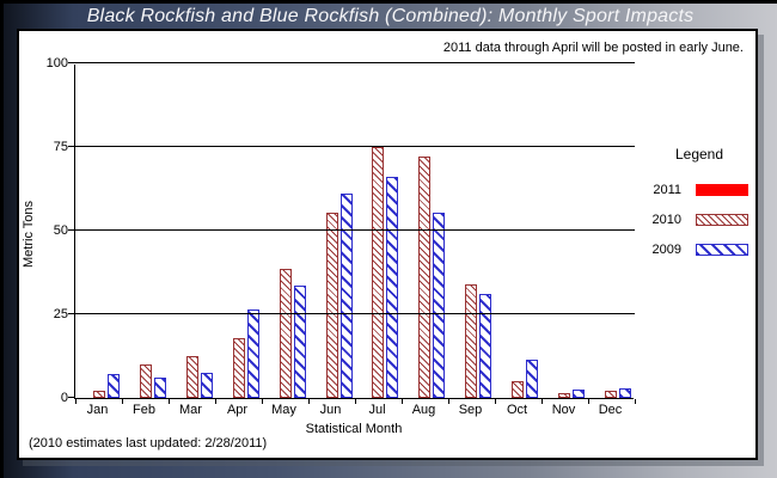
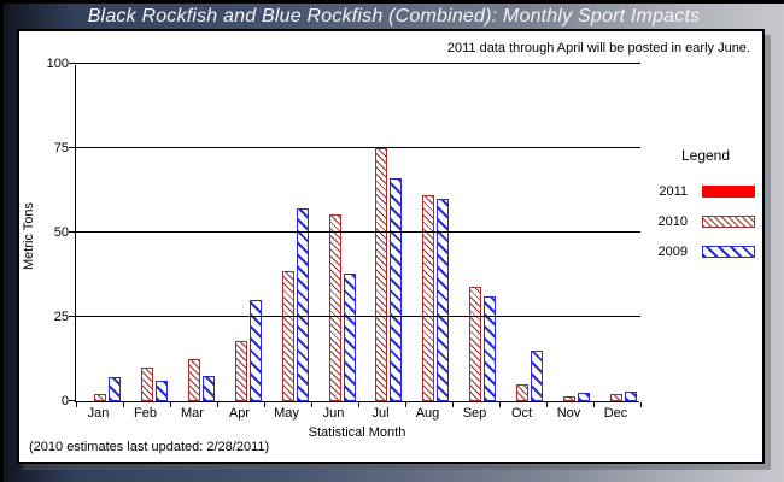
2009/Apr: 26 -> 30
2009/May: 34 -> 57
2009/Jun: 61 -> 38
2010/Aug: 72 -> 61
2009/Aug: 56 -> 60
2009/Oct: 12 -> 15
